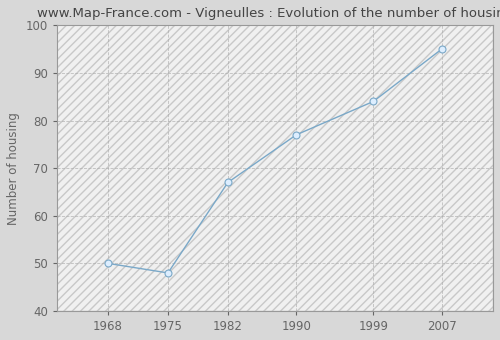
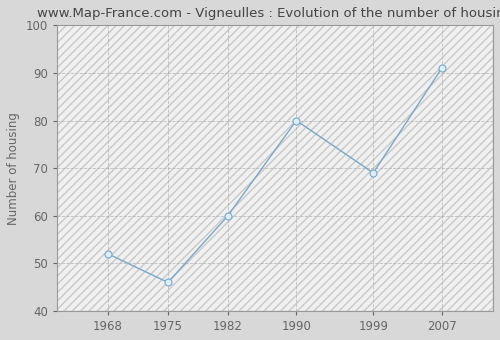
1968: 50 -> 52
1975: 48 -> 46
1982: 67 -> 60
1990: 77 -> 80
1999: 84 -> 69
2007: 95 -> 91
